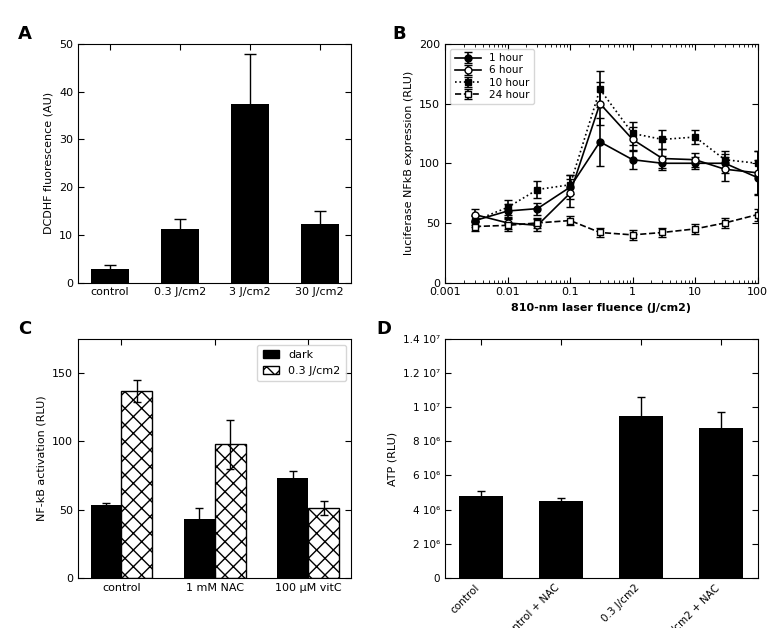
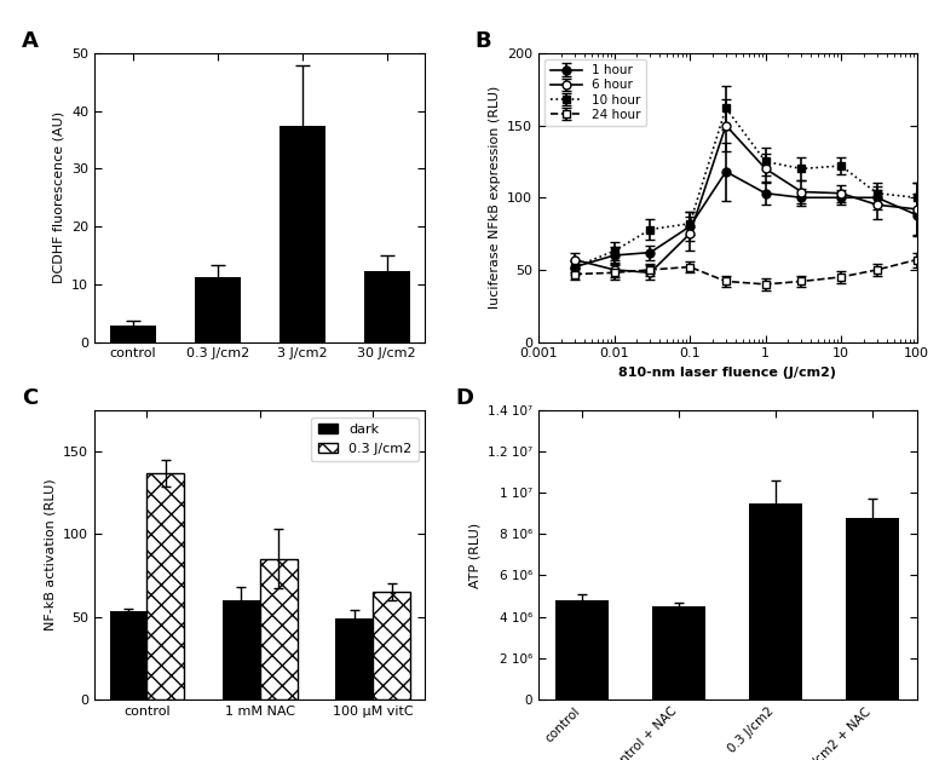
dark/1 mM NAC: 43 -> 60
0.3 J/cm2/1 mM NAC: 98 -> 85
dark/100 μM vitC: 73 -> 49
0.3 J/cm2/100 μM vitC: 51 -> 65
